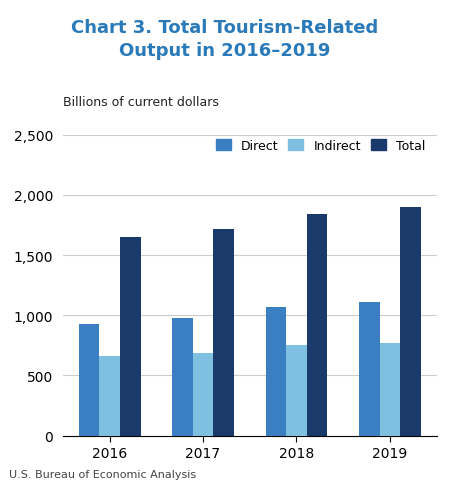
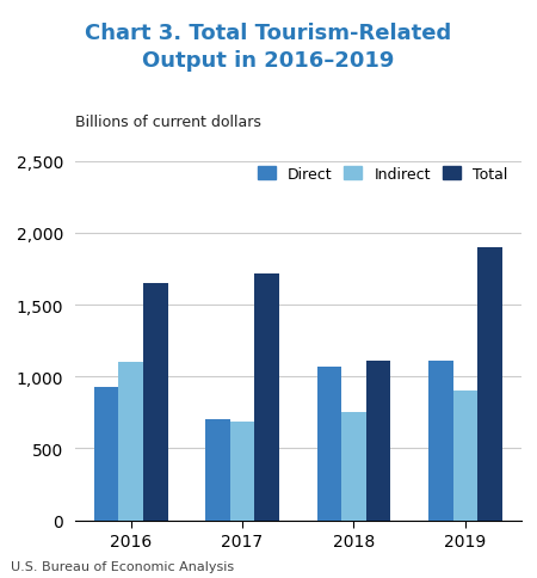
Indirect/2016: 660 -> 1,100
Direct/2017: 980 -> 700
Total/2018: 1,840 -> 1,110
Indirect/2019: 770 -> 900
